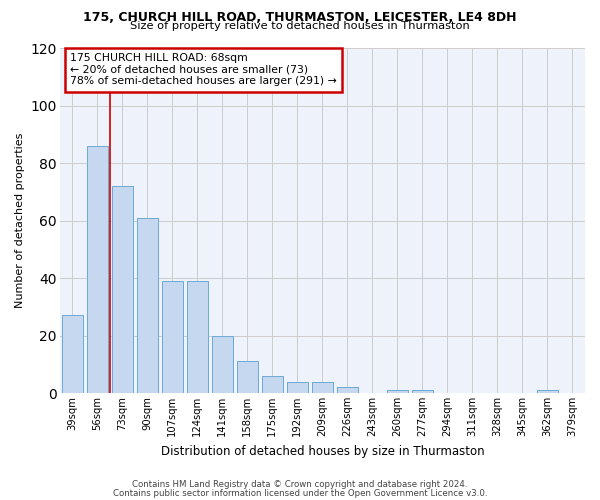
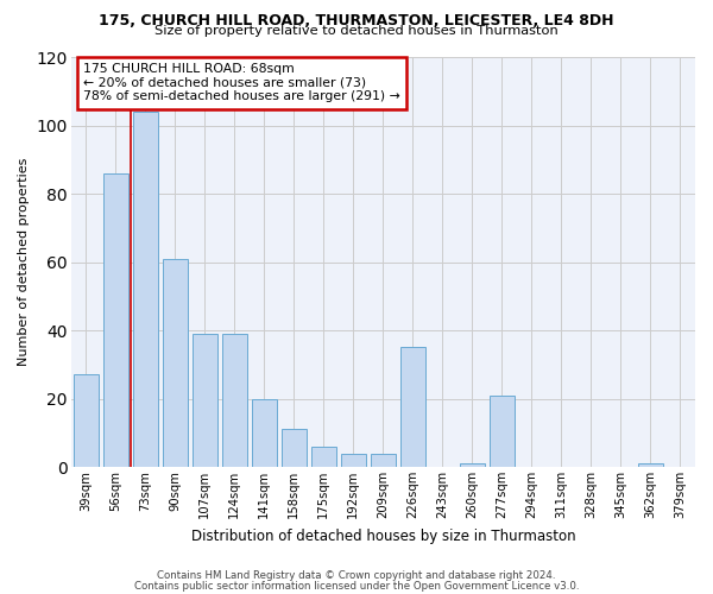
73sqm: 72 -> 104
226sqm: 2 -> 35
277sqm: 1 -> 21
